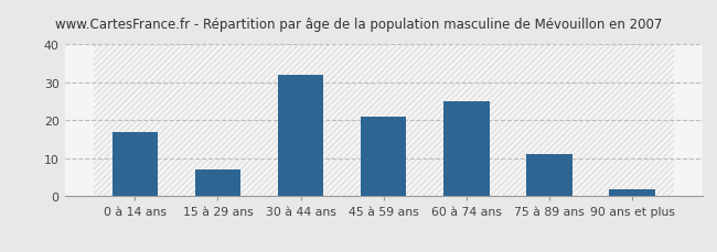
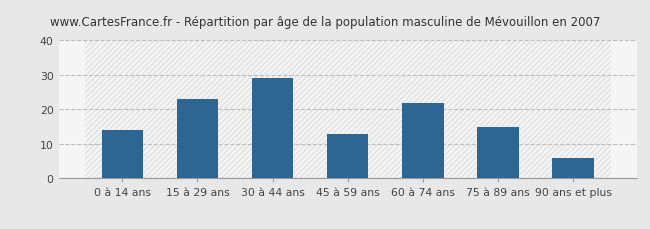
0 à 14 ans: 17 -> 14
15 à 29 ans: 7 -> 23
30 à 44 ans: 32 -> 29
45 à 59 ans: 21 -> 13
60 à 74 ans: 25 -> 22
75 à 89 ans: 11 -> 15
90 ans et plus: 2 -> 6
